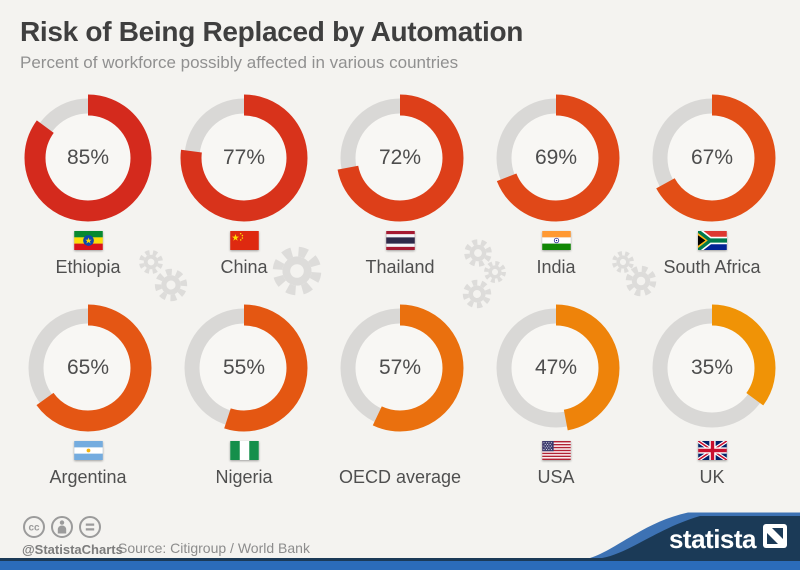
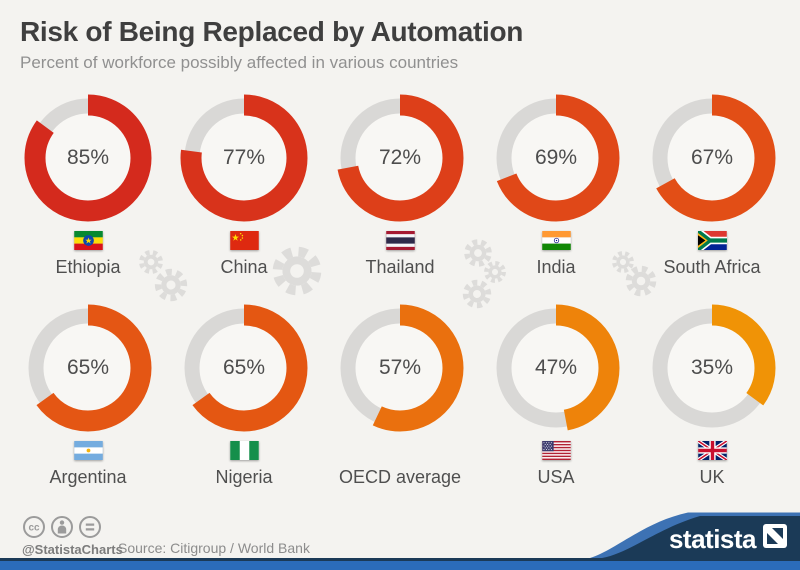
Nigeria: 55% -> 65%
